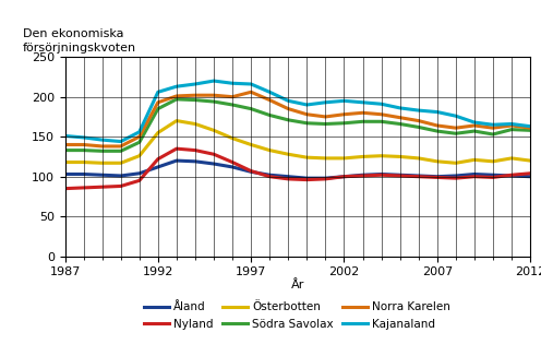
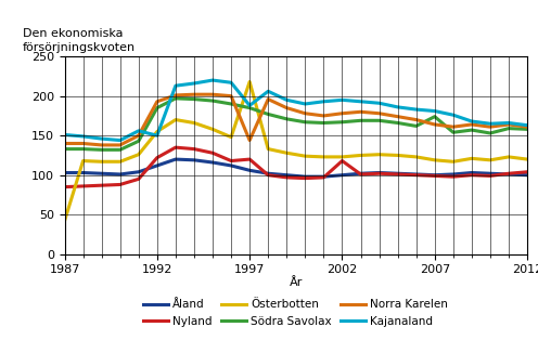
Österbotten/1987: 118 -> 42
Kajanaland/1992: 206 -> 150
Nyland/1997: 107 -> 120
Österbotten/1997: 140 -> 218
Norra Karelen/1997: 206 -> 144
Kajanaland/1997: 216 -> 188
Nyland/2002: 100 -> 118
Södra Savolax/2007: 157 -> 174
